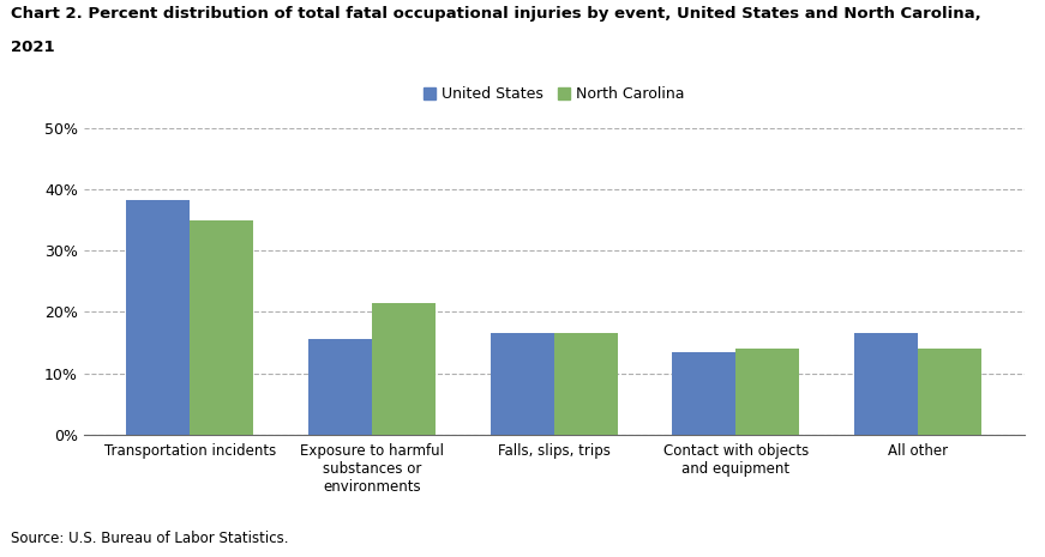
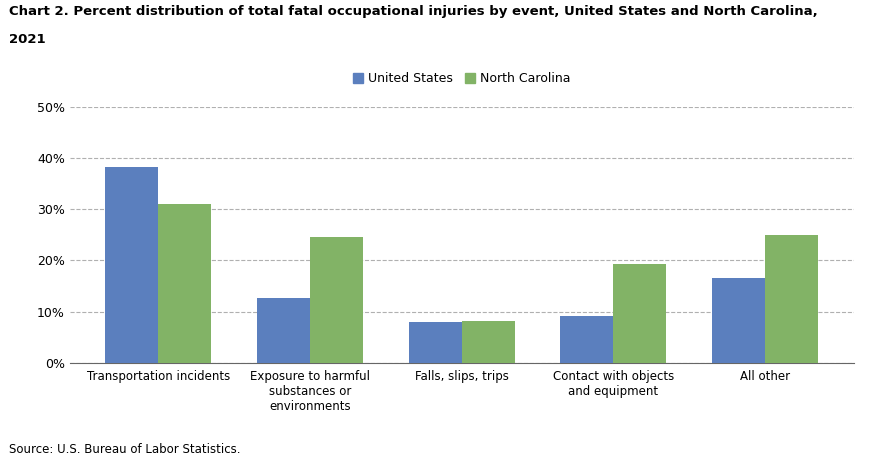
North Carolina/Transportation incidents: 35.0% -> 31.0%
United States/Exposure to harmful substances or environments: 15.5% -> 12.6%
North Carolina/Exposure to harmful substances or environments: 21.5% -> 24.6%
United States/Falls, slips, trips: 16.5% -> 8.0%
North Carolina/Falls, slips, trips: 16.5% -> 8.2%
United States/Contact with objects and equipment: 13.5% -> 9.2%
North Carolina/Contact with objects and equipment: 14.0% -> 19.2%
North Carolina/All other: 14.0% -> 25.0%
